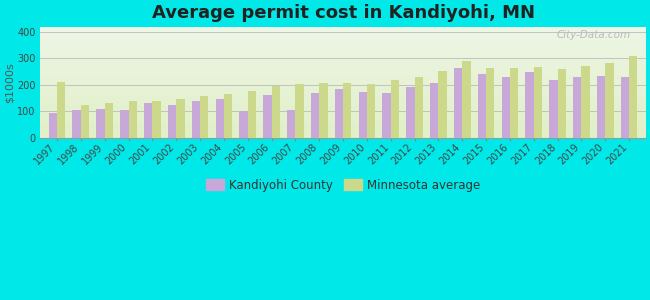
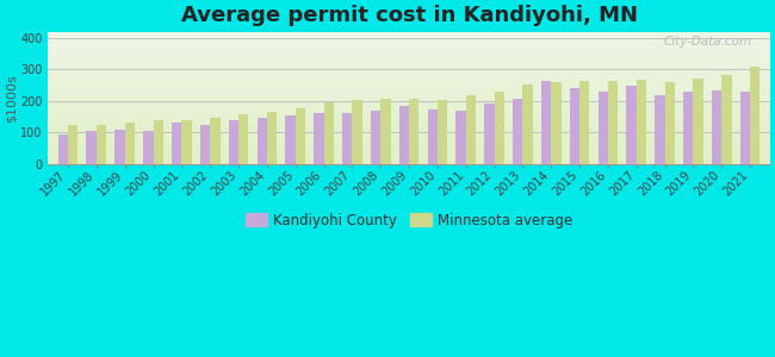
Minnesota average/1997: 210 -> 122
Kandiyohi County/2005: 100 -> 152
Kandiyohi County/2007: 105 -> 163
Minnesota average/2014: 290 -> 258
